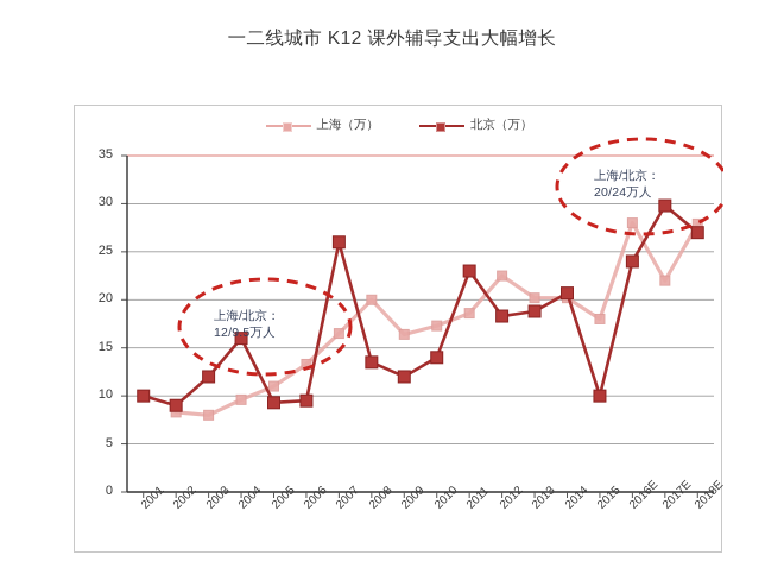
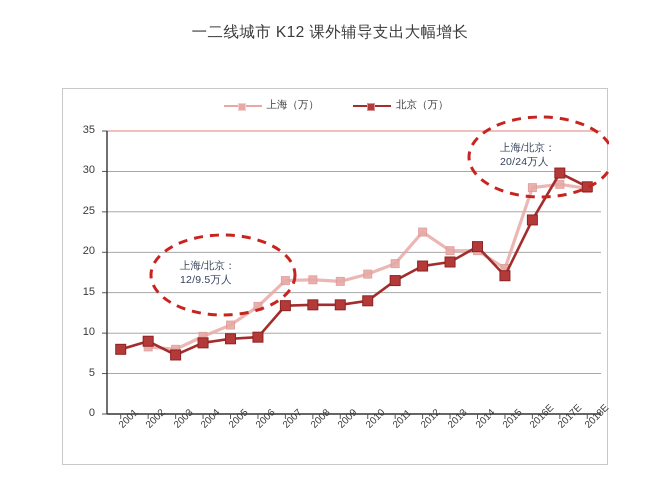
北京（万）/2001: 10 -> 8
北京（万）/2003: 12 -> 7
北京（万）/2004: 16 -> 9
北京（万）/2007: 26 -> 13
上海（万）/2008: 20 -> 17
北京（万）/2009: 12 -> 14
北京（万）/2011: 23 -> 16
北京（万）/2015: 10 -> 17
上海（万）/2017E: 22 -> 28
北京（万）/2018E: 27 -> 28
